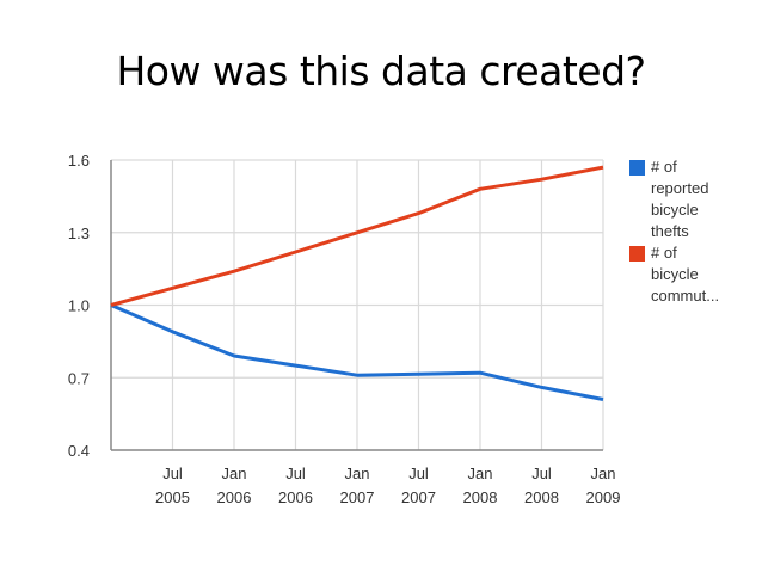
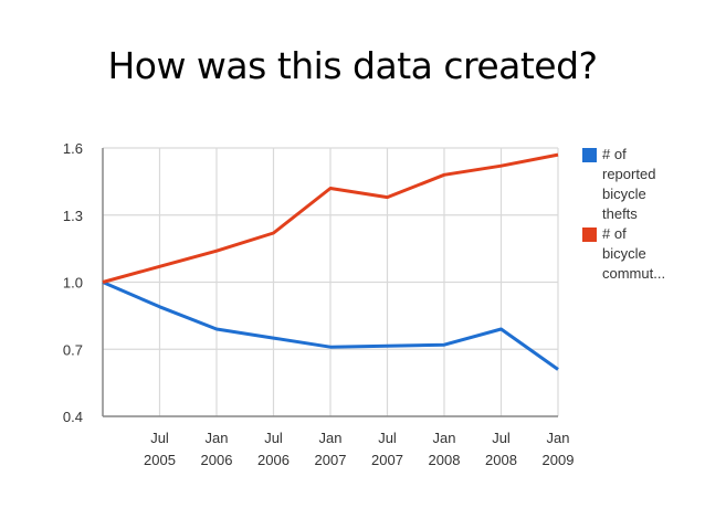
# of bicycle commut.../Jan 2007: 1.30 -> 1.42
# of reported bicycle thefts/Jul 2008: 0.66 -> 0.79
